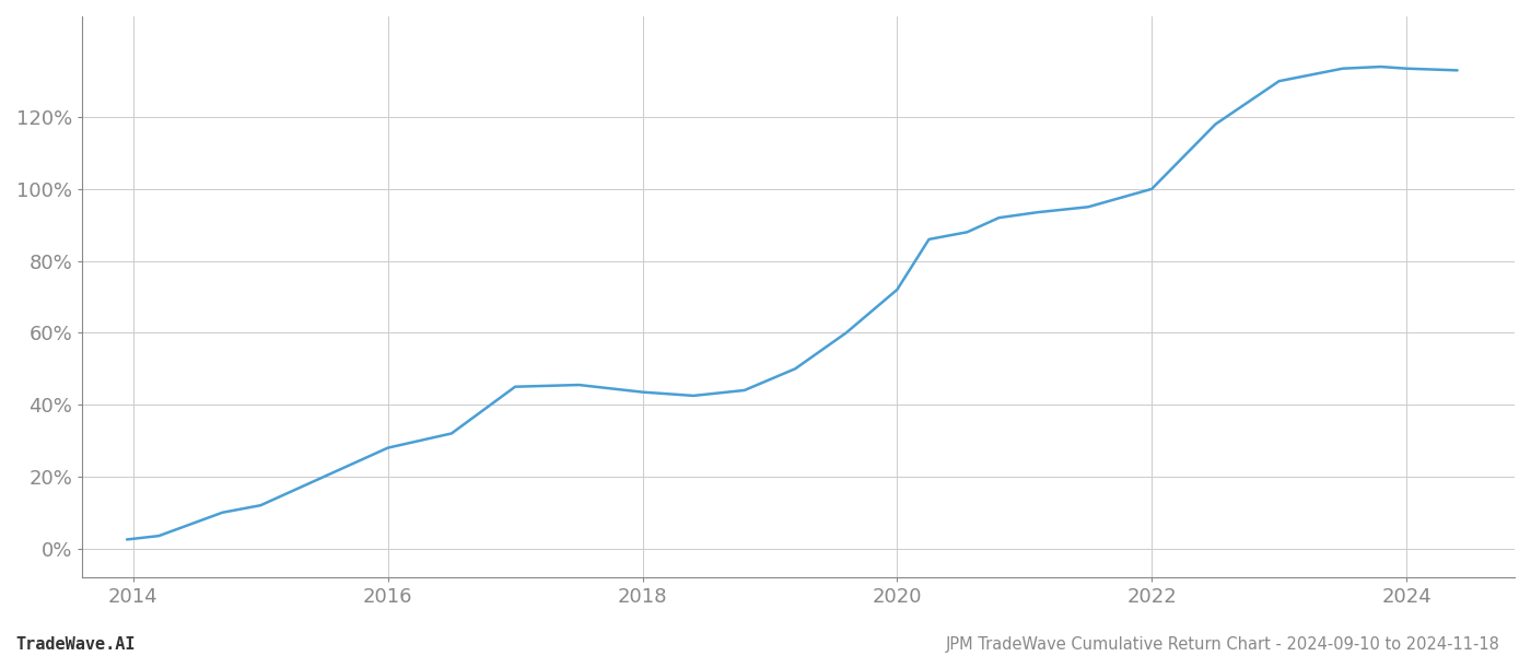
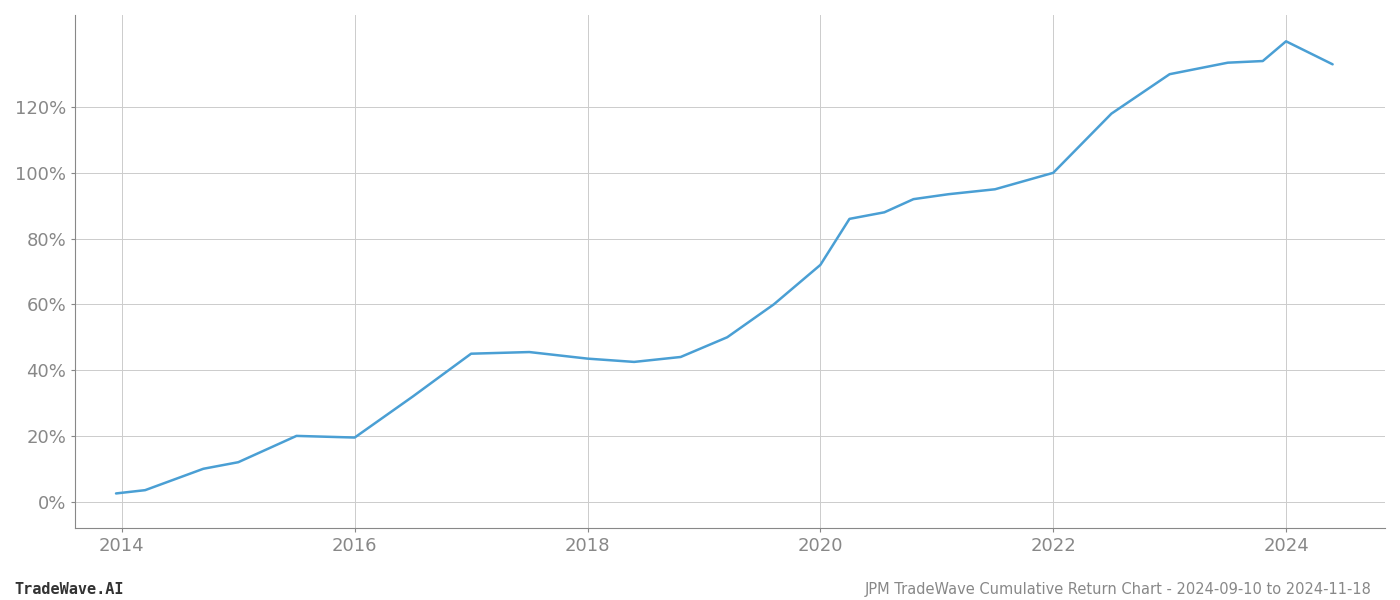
2016: 28.0% -> 19.5%
2024: 133.5% -> 140.0%
